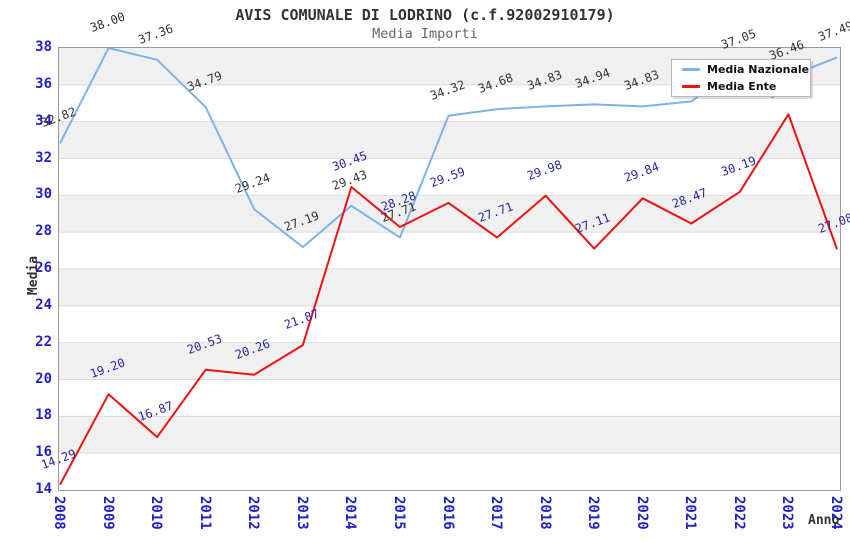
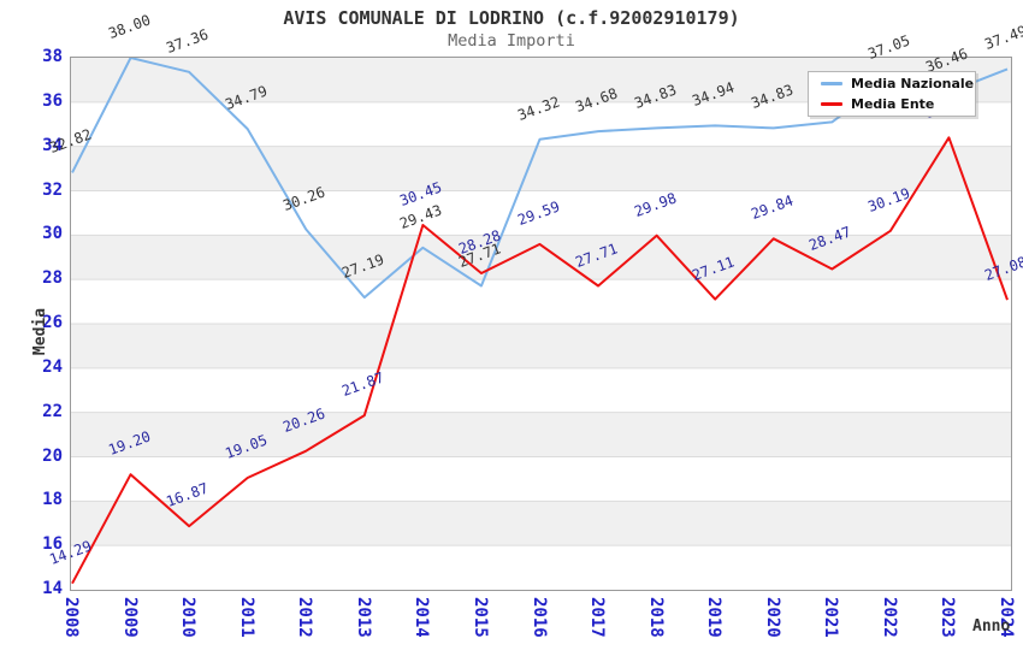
Media Ente/2011: 20.53 -> 19.05
Media Nazionale/2012: 29.24 -> 30.26
